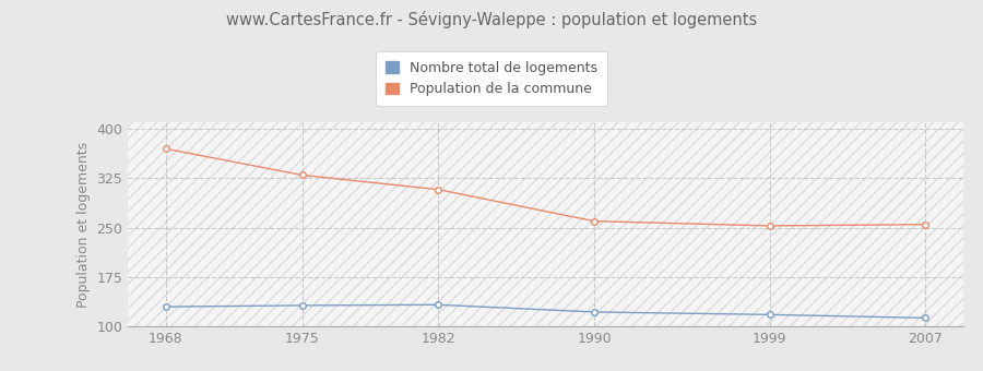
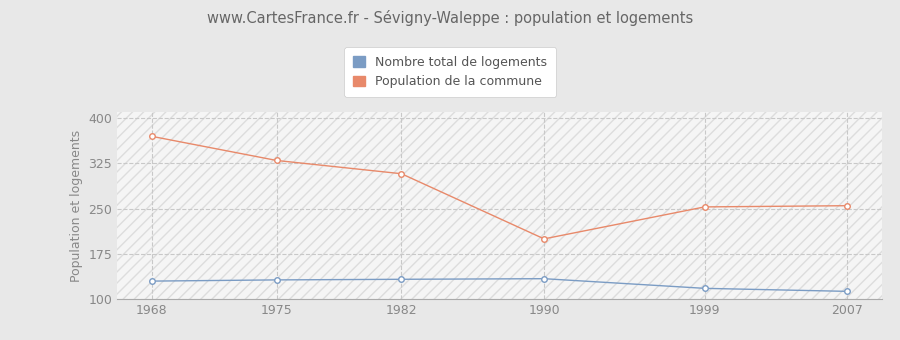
Nombre total de logements/1990: 122 -> 134
Population de la commune/1990: 260 -> 200
